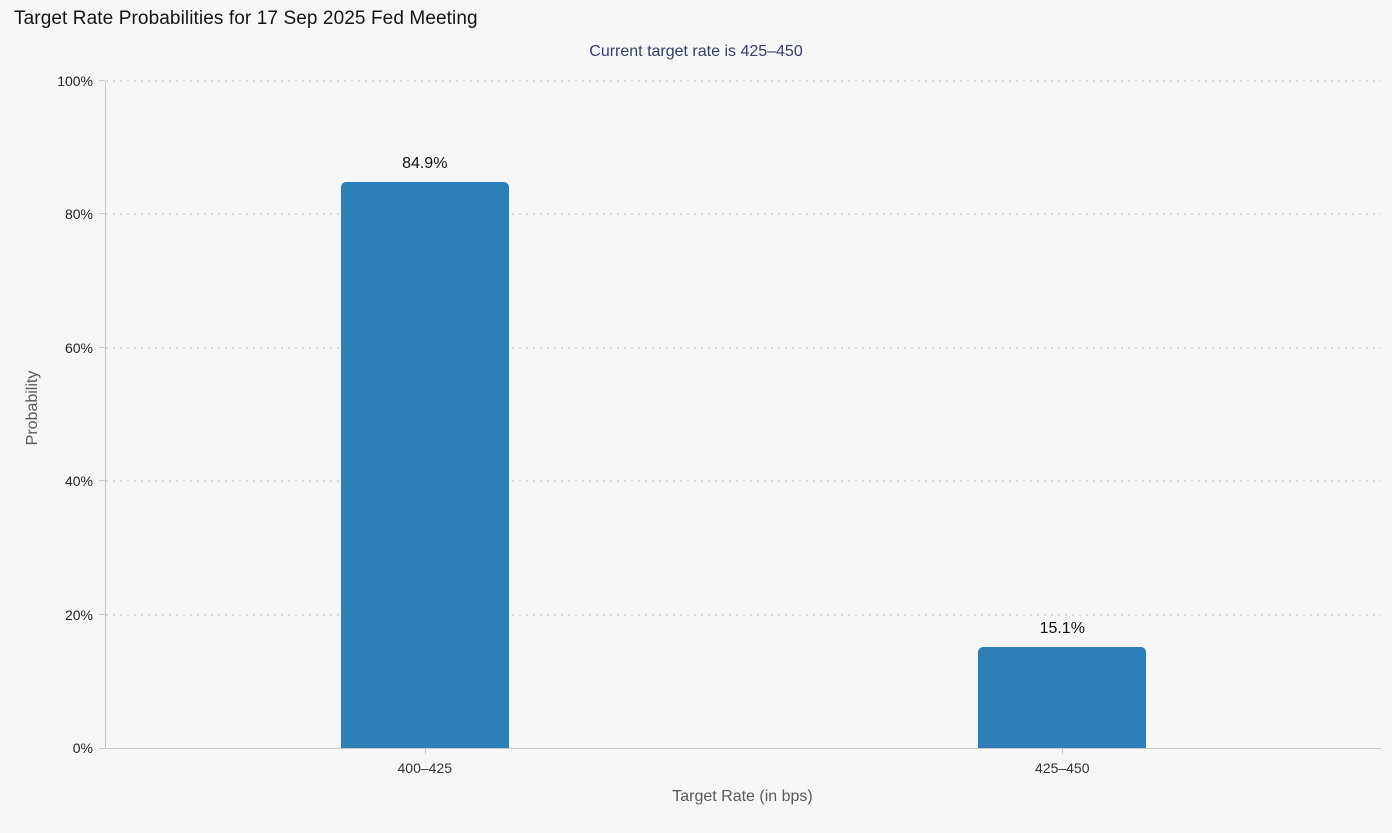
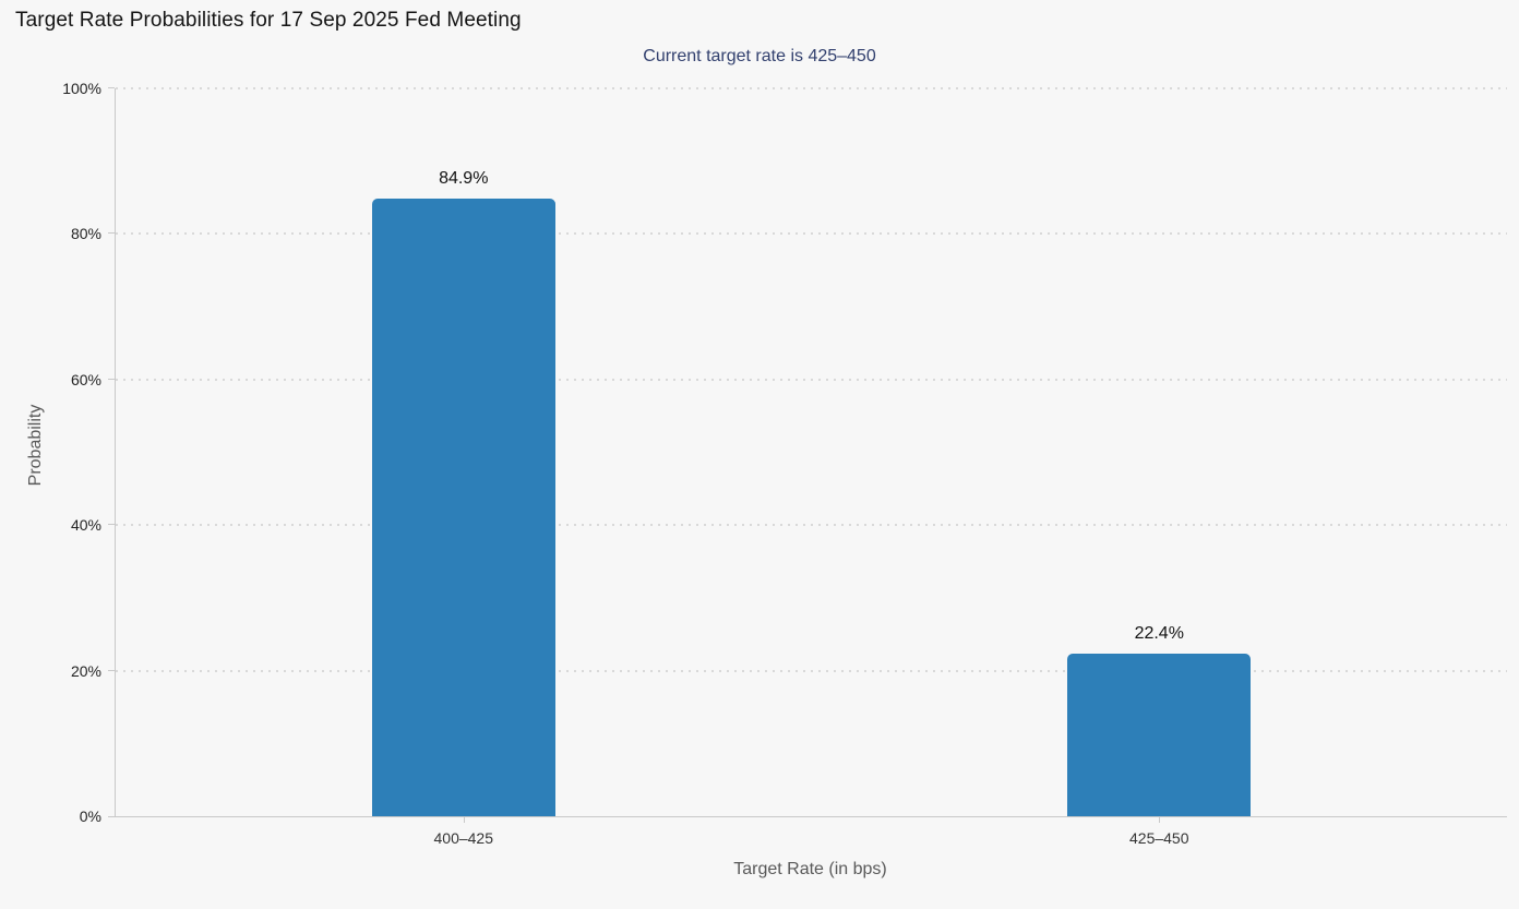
425–450: 15.1% -> 22.4%
